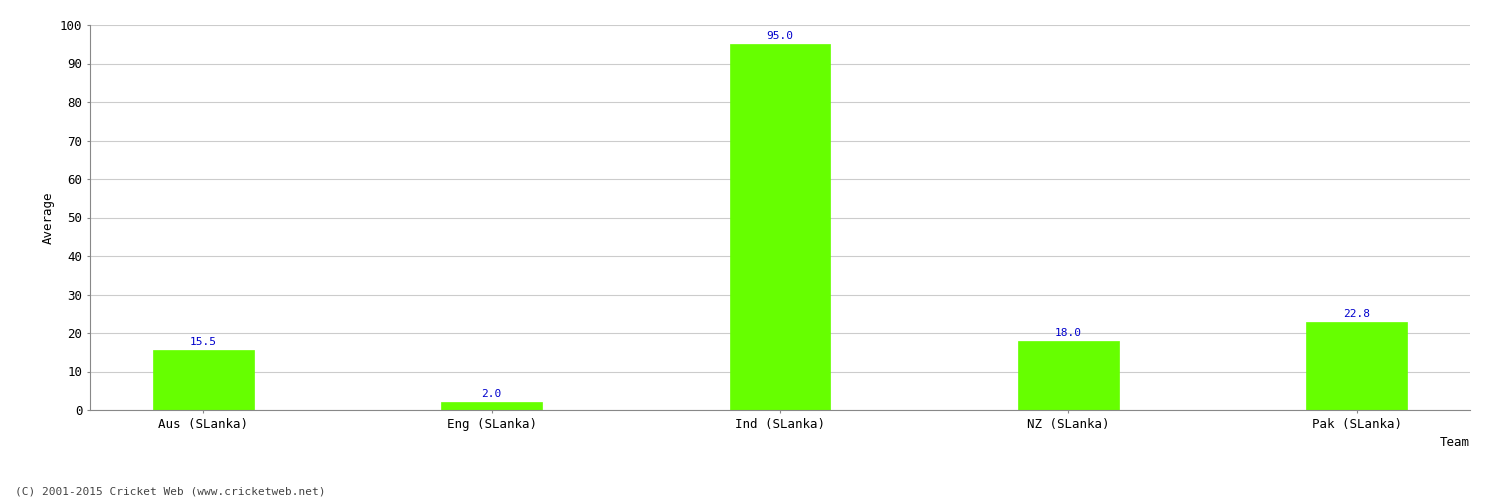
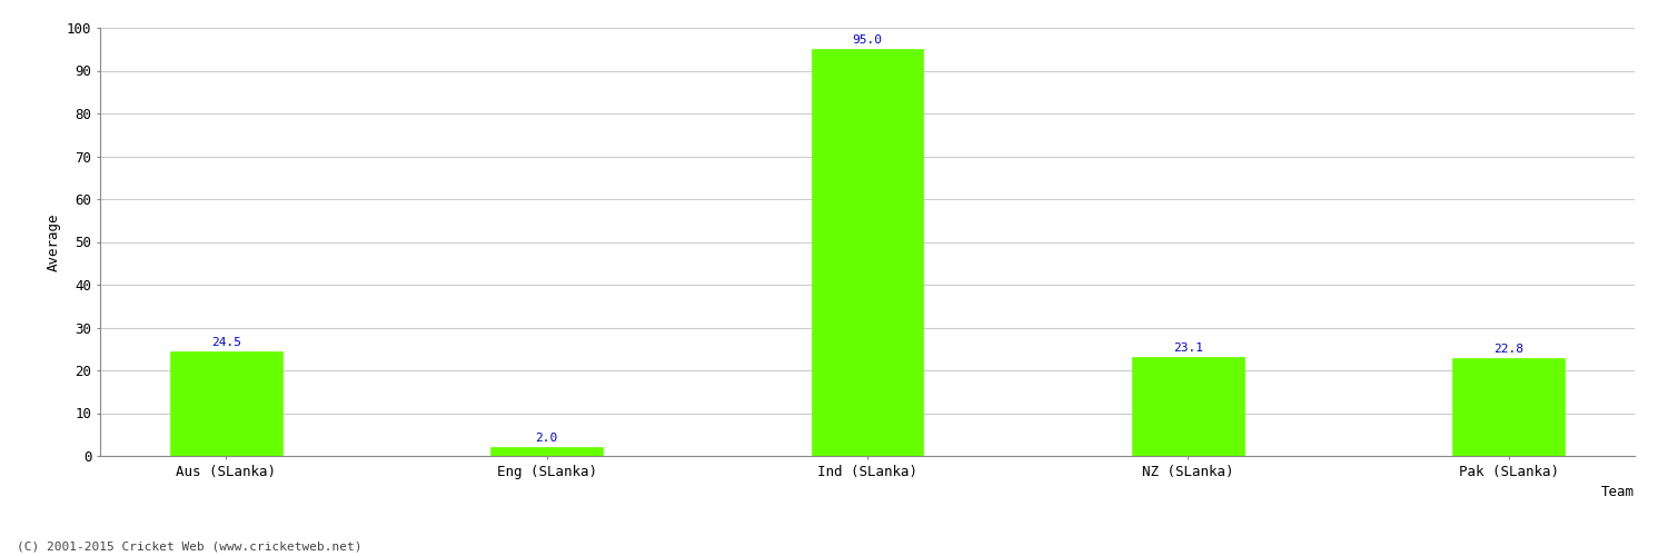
Aus (SLanka): 15.5 -> 24.5
NZ (SLanka): 18.0 -> 23.1
